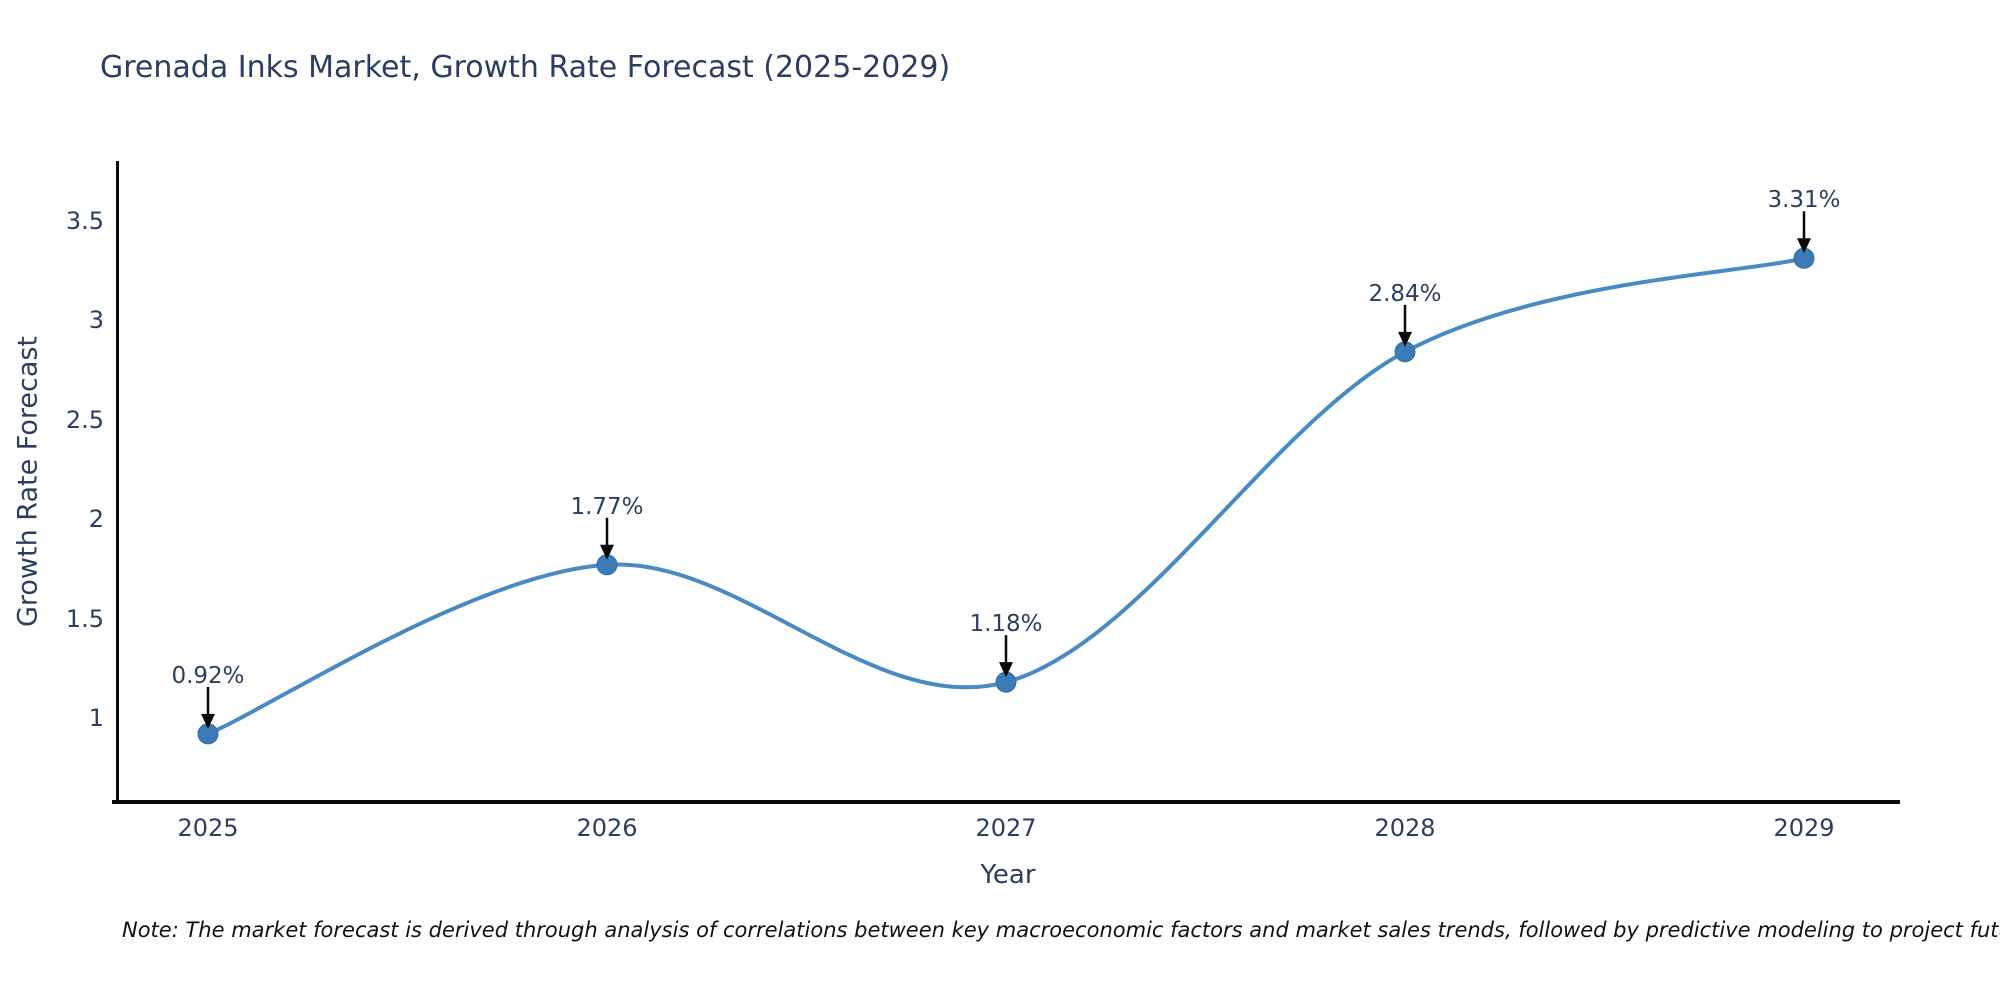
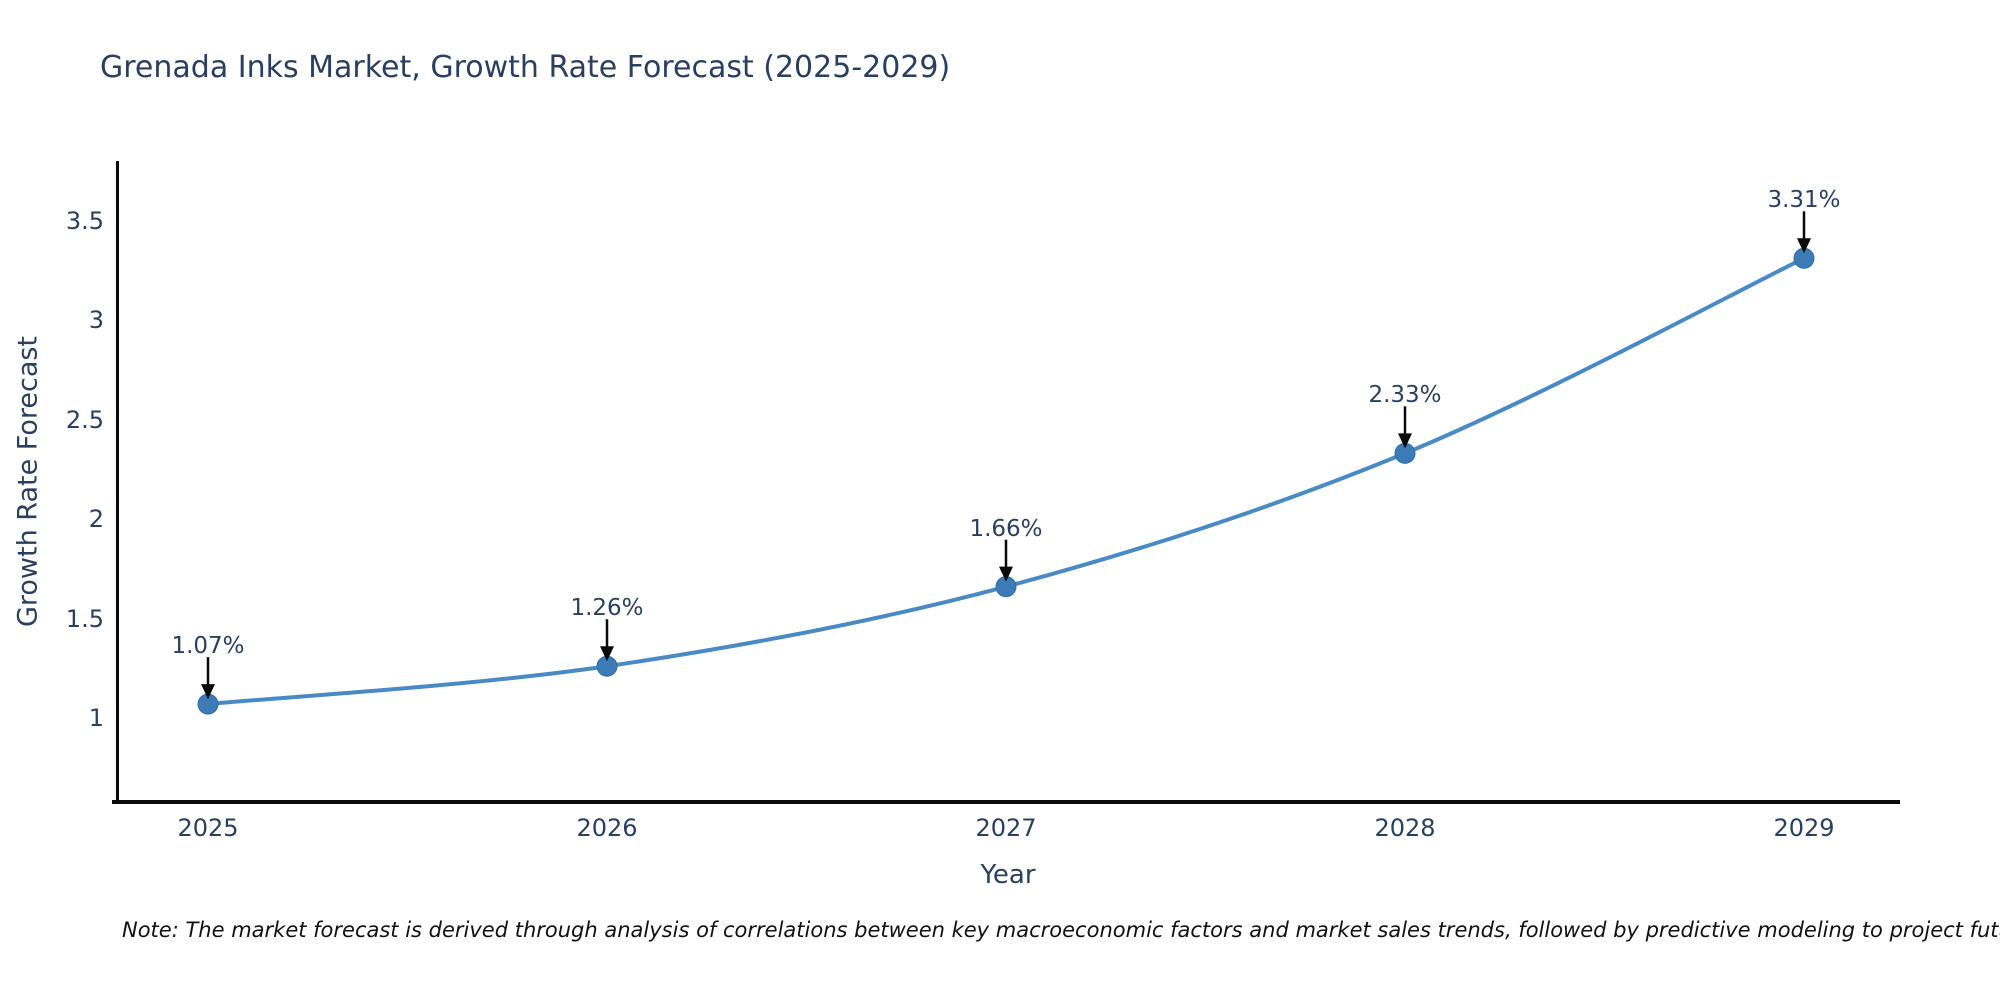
2025: 0.92% -> 1.07%
2026: 1.77% -> 1.26%
2027: 1.18% -> 1.66%
2028: 2.84% -> 2.33%
